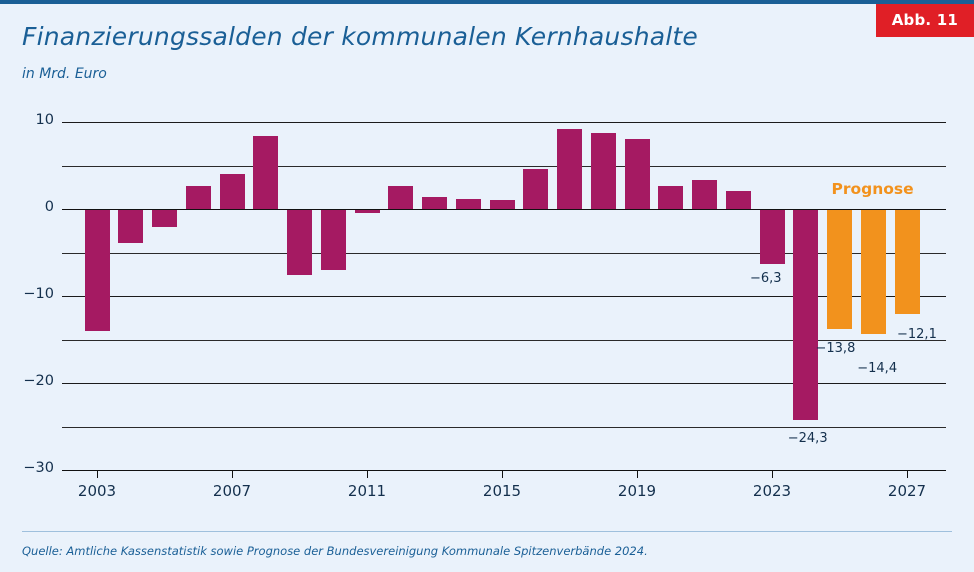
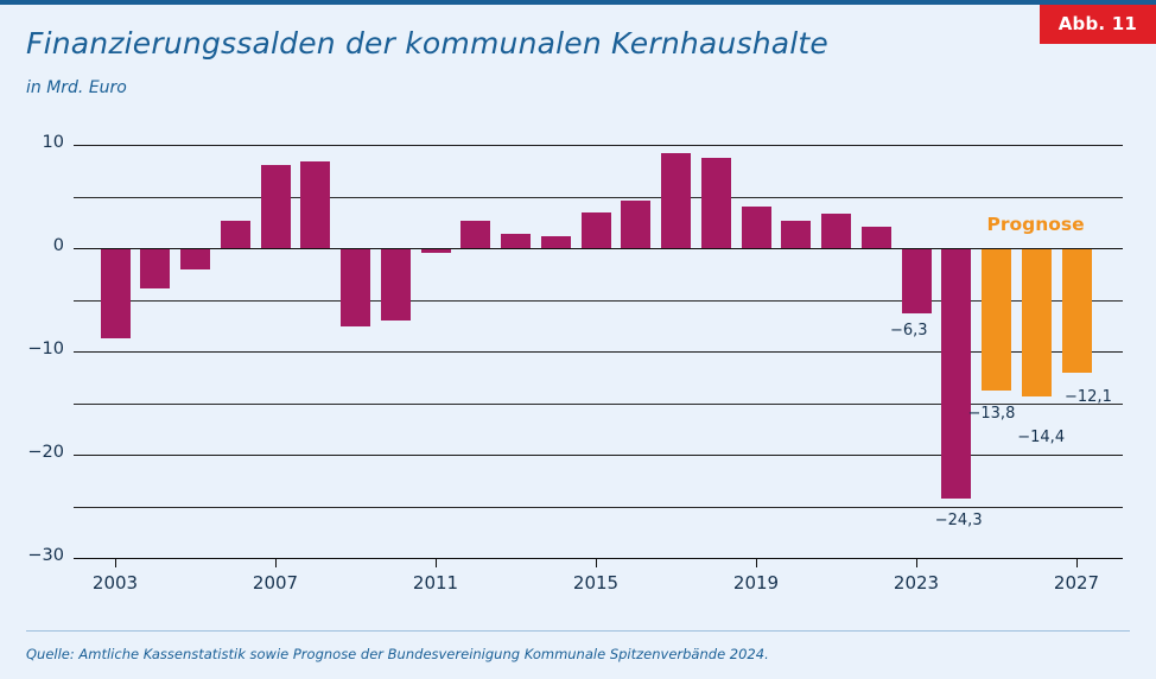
2003: -14 -> -9
2007: 4 -> 8
2015: 1 -> 3
2019: 8 -> 4
